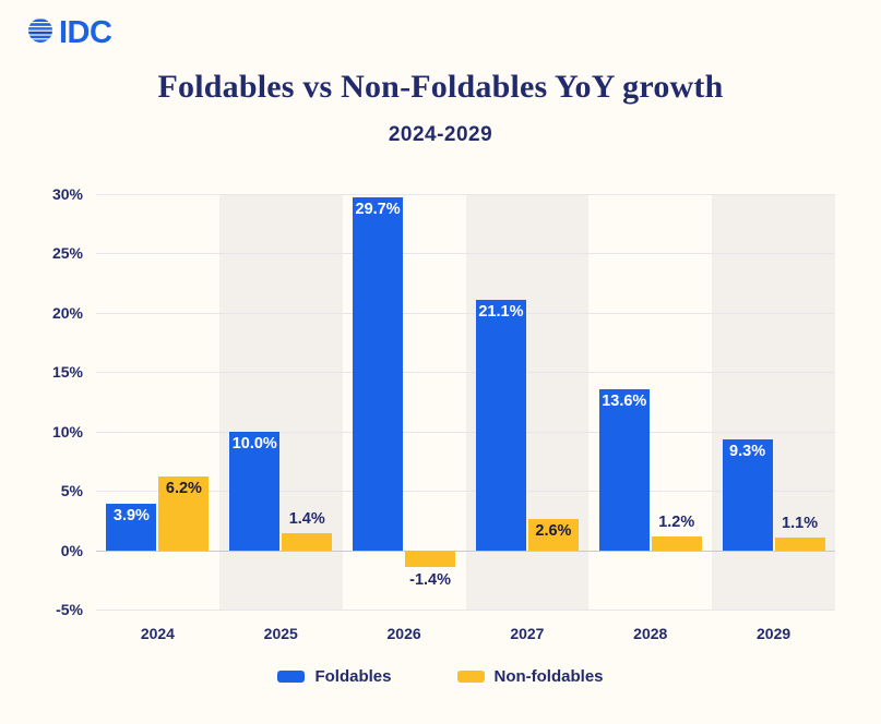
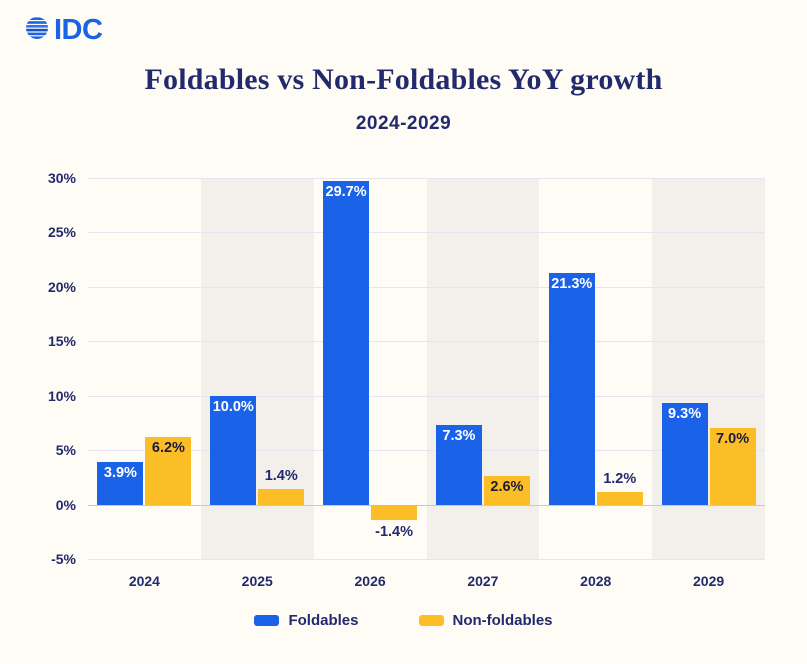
Foldables/2027: 21.1% -> 7.3%
Foldables/2028: 13.6% -> 21.3%
Non-foldables/2029: 1.1% -> 7.0%
